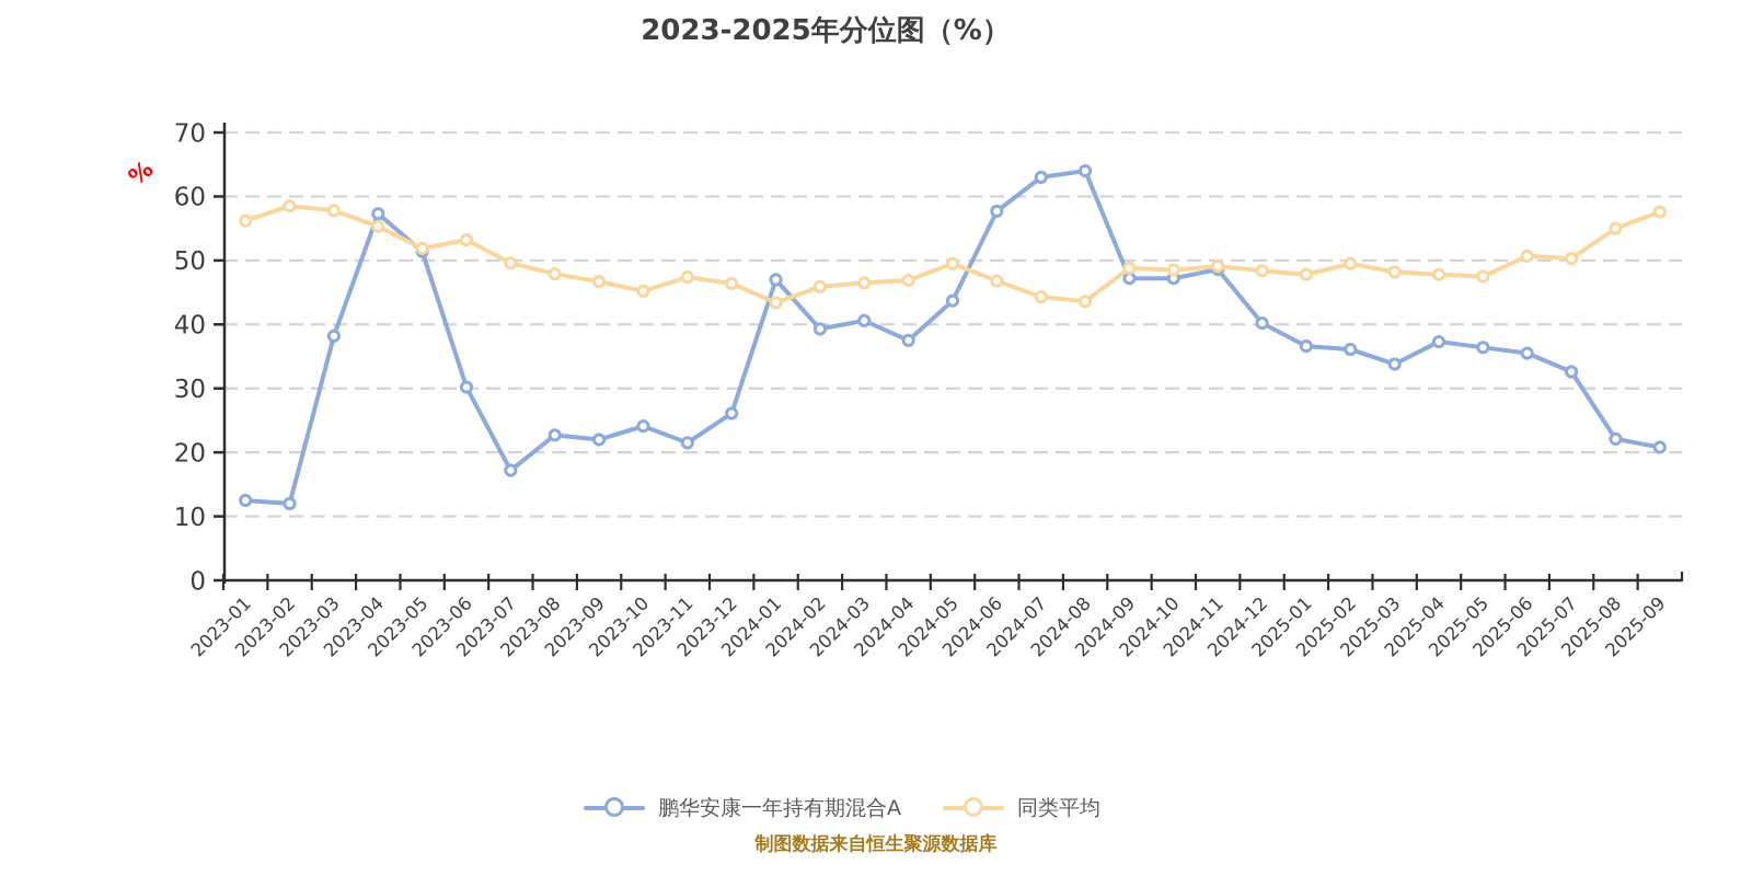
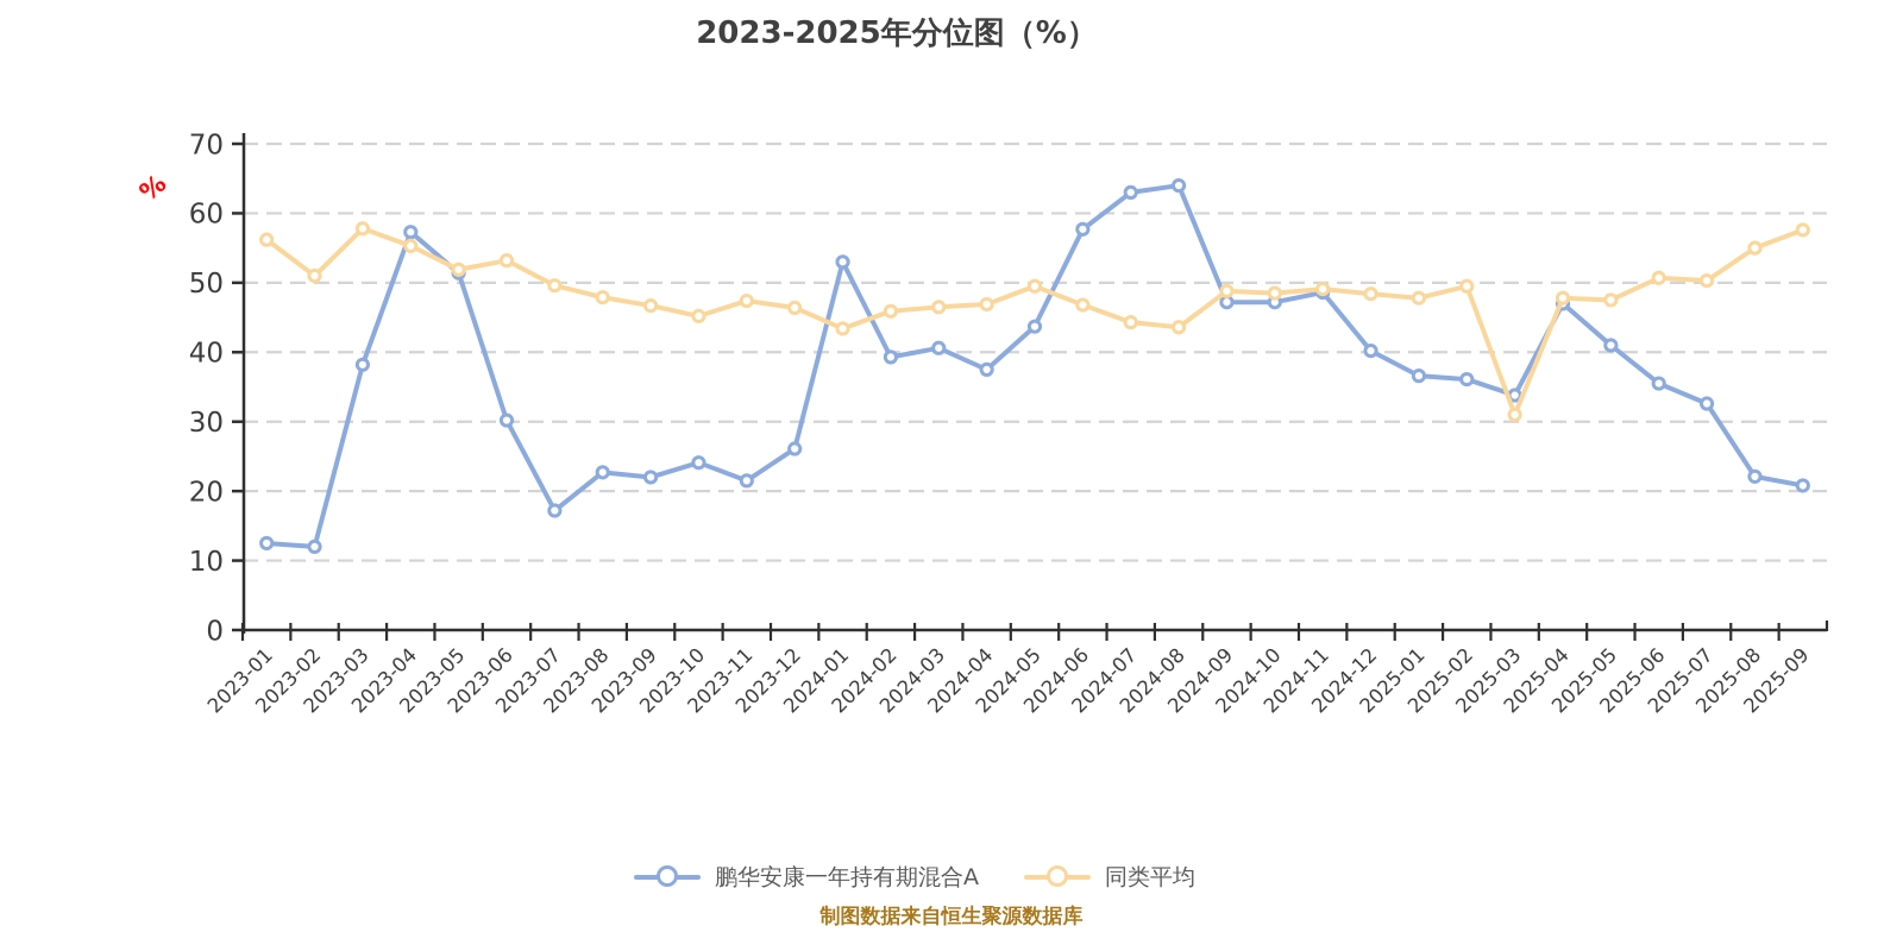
同类平均/2023-02: 58 -> 51
鹏华安康一年持有期混合A/2024-01: 47 -> 53
同类平均/2025-03: 48 -> 31
鹏华安康一年持有期混合A/2025-04: 37 -> 47
鹏华安康一年持有期混合A/2025-05: 36 -> 41
